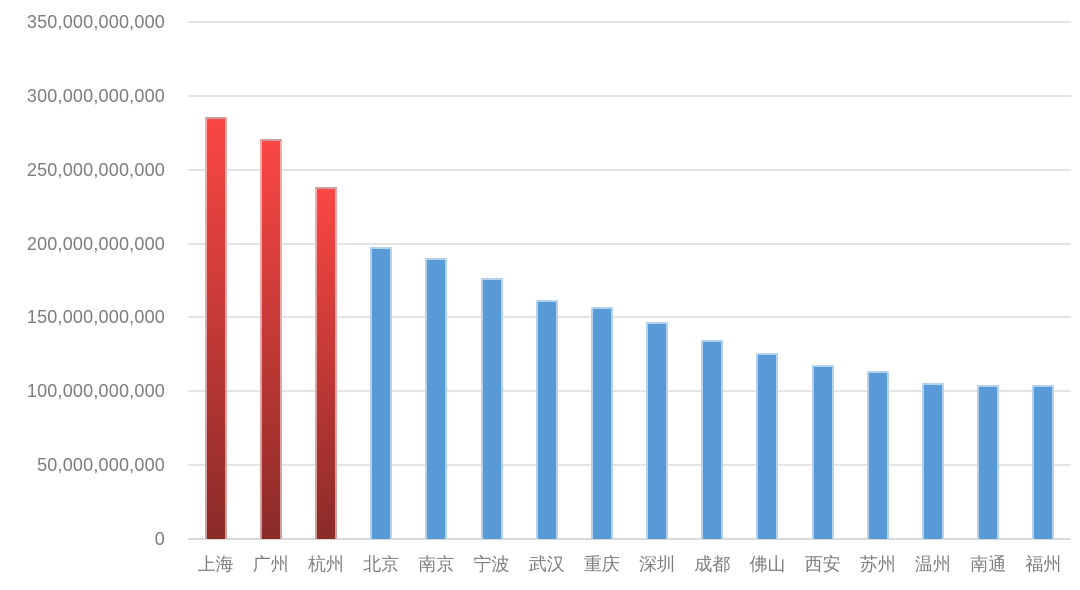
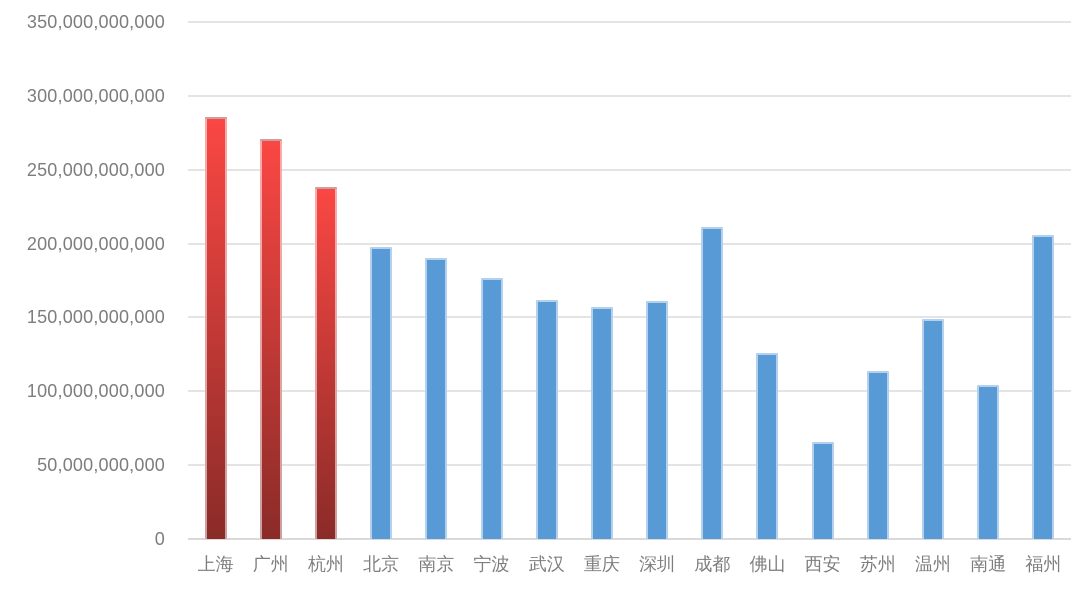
深圳: 147000000000 -> 161000000000
成都: 134000000000 -> 211000000000
西安: 118000000000 -> 66000000000
温州: 106000000000 -> 149000000000
福州: 104000000000 -> 206000000000
